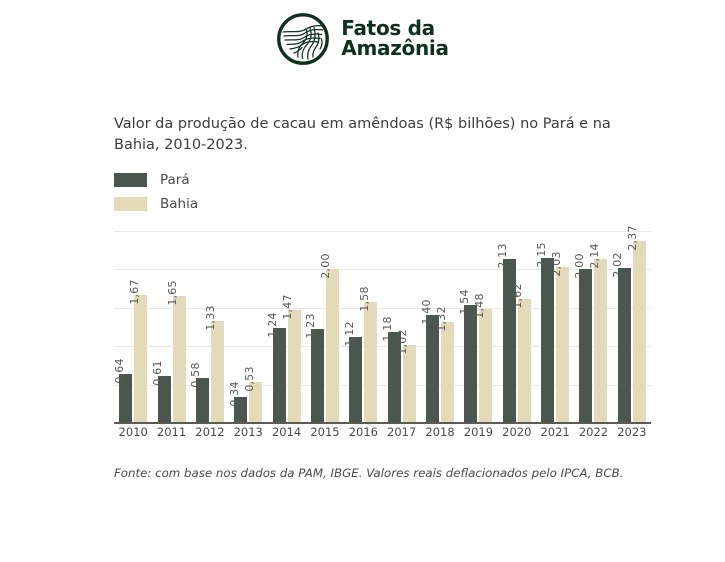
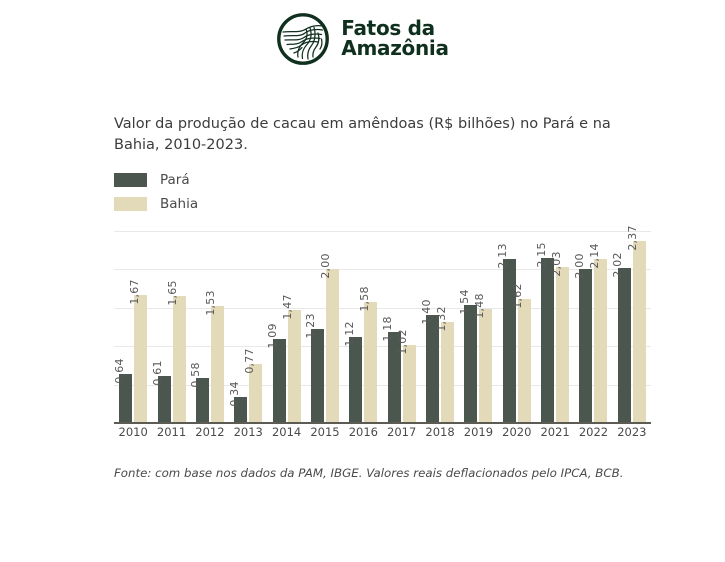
Bahia/2012: 1,33 -> 1,53
Bahia/2013: 0,53 -> 0,77
Pará/2014: 1,24 -> 1,09
